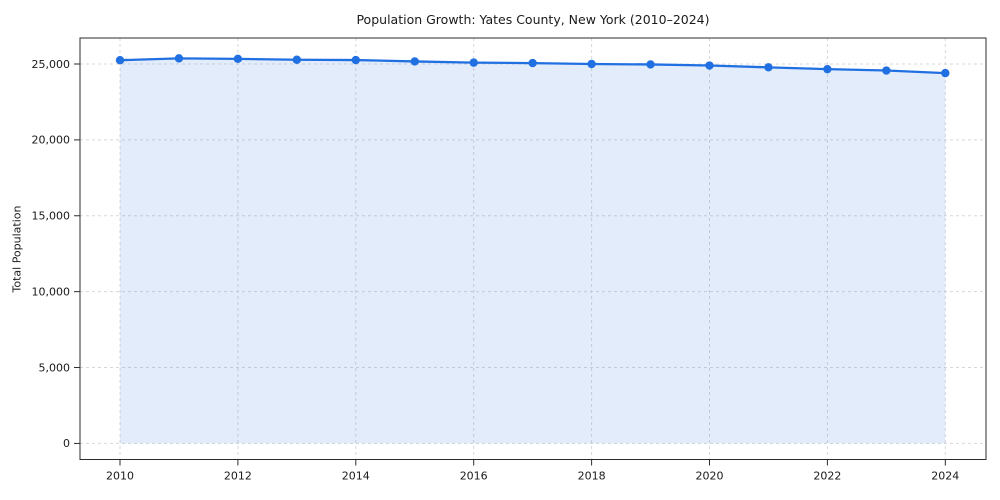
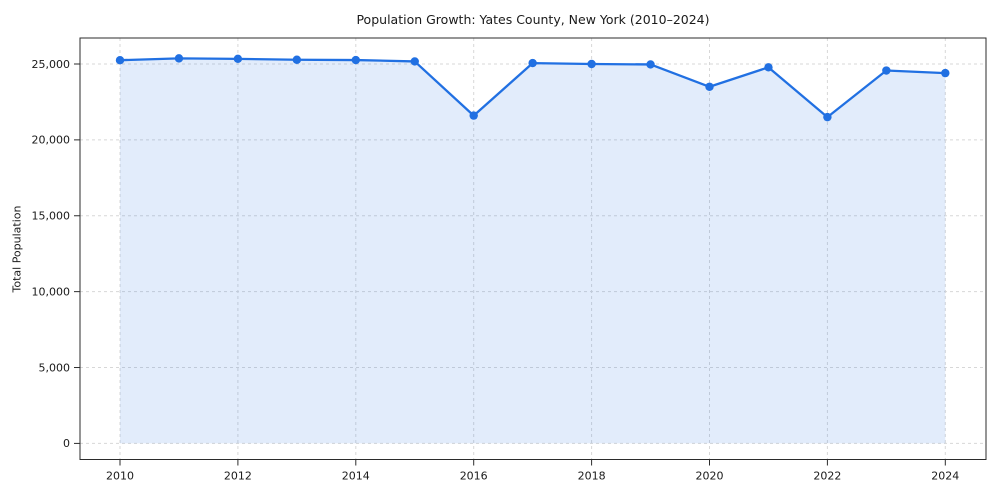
2016: 25100 -> 21600
2020: 24900 -> 23500
2022: 24700 -> 21500
